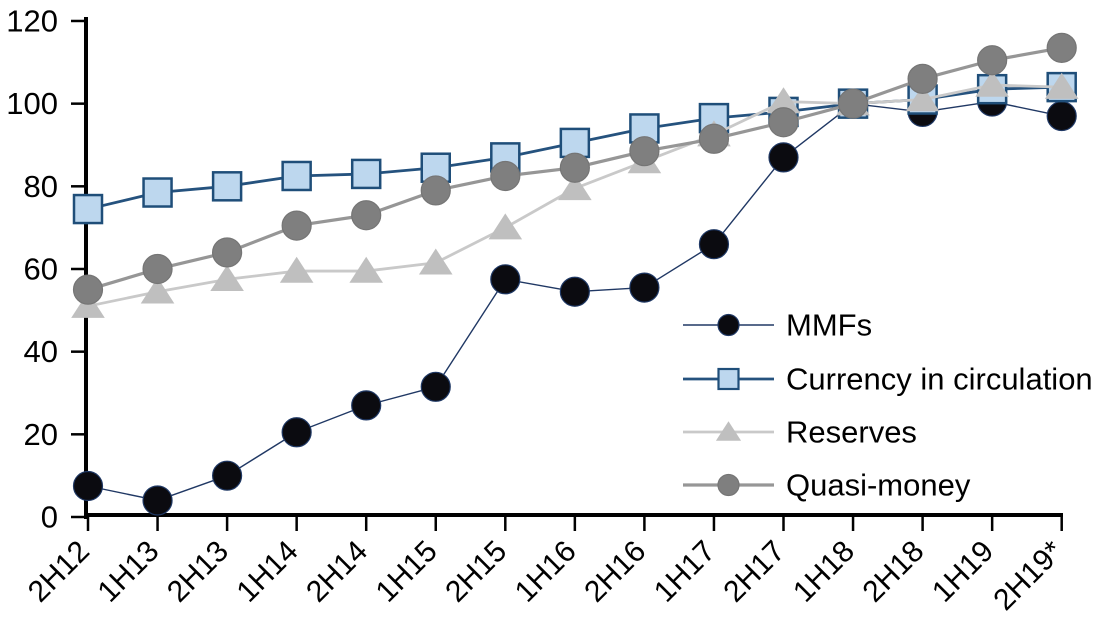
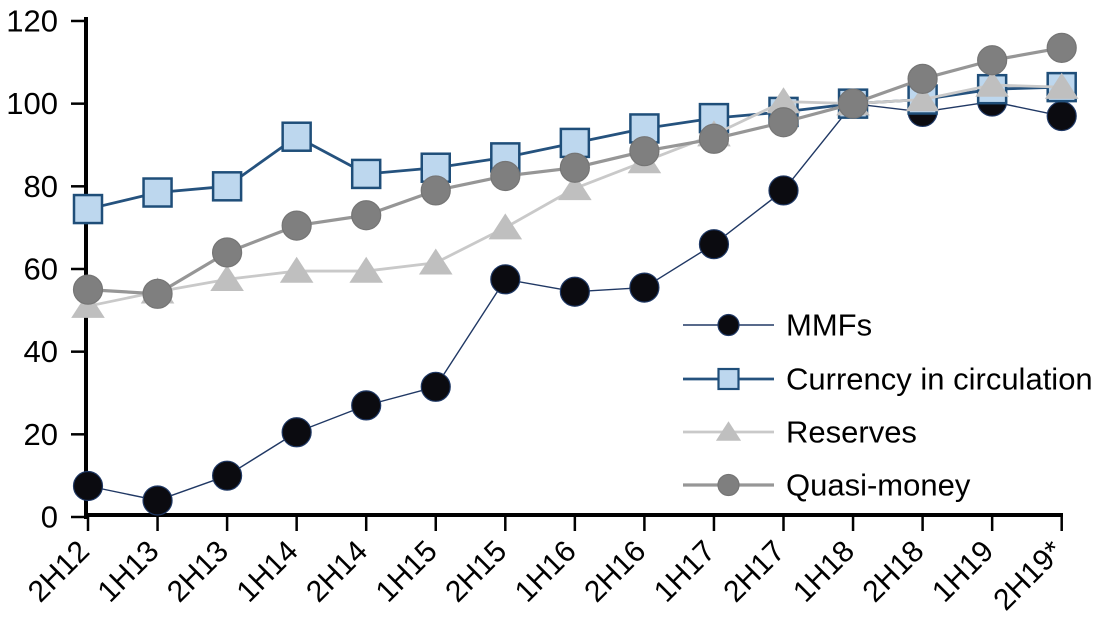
Quasi-money/1H13: 60 -> 54
Currency in circulation/1H14: 82 -> 92
MMFs/2H17: 87 -> 79
